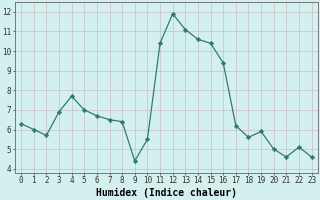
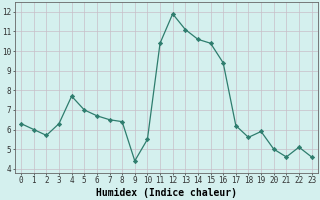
3: 6.9 -> 6.3
